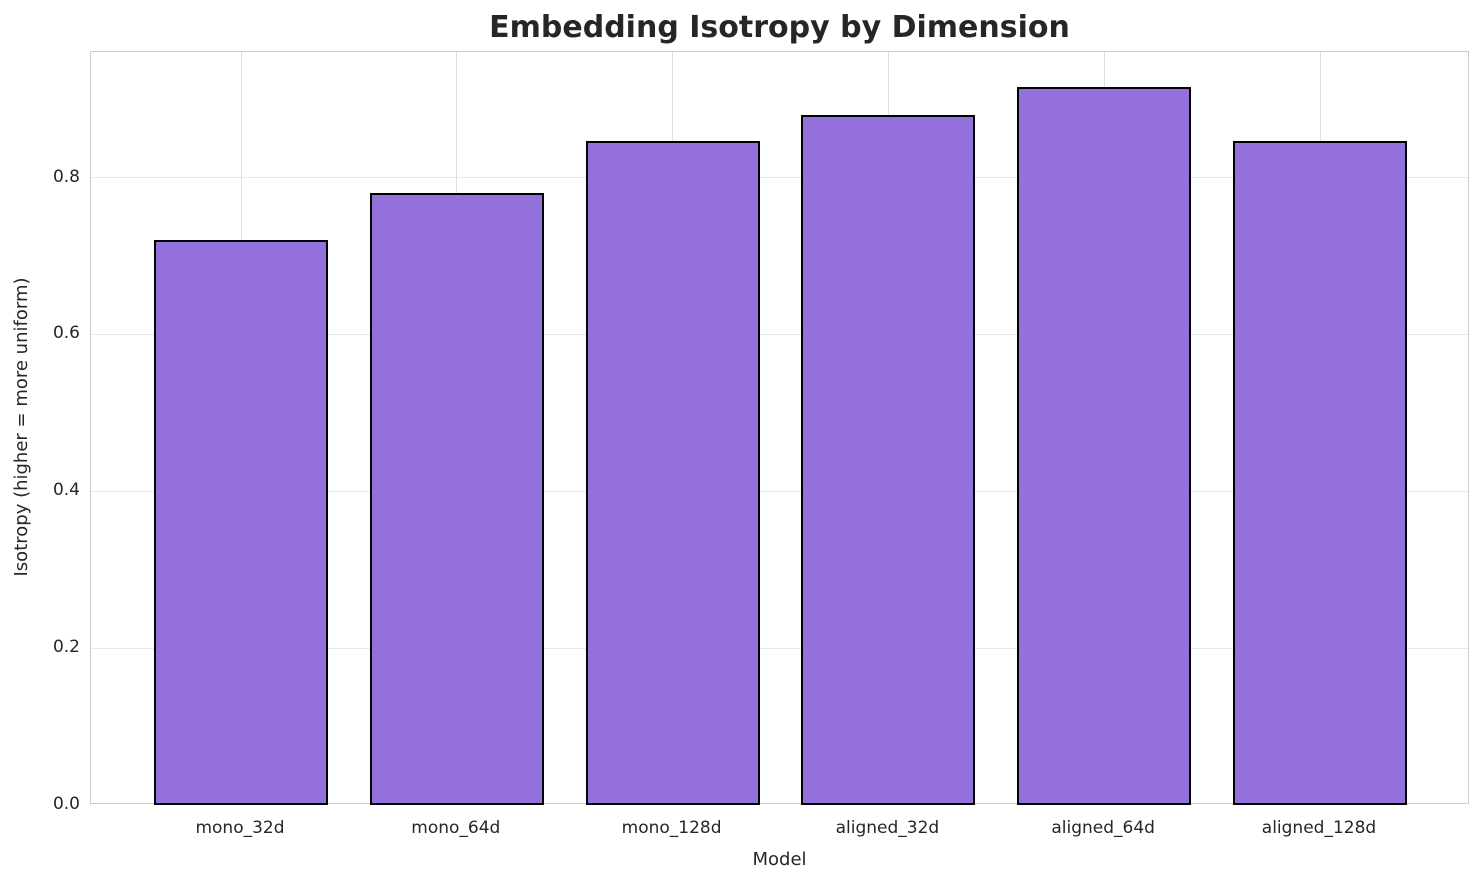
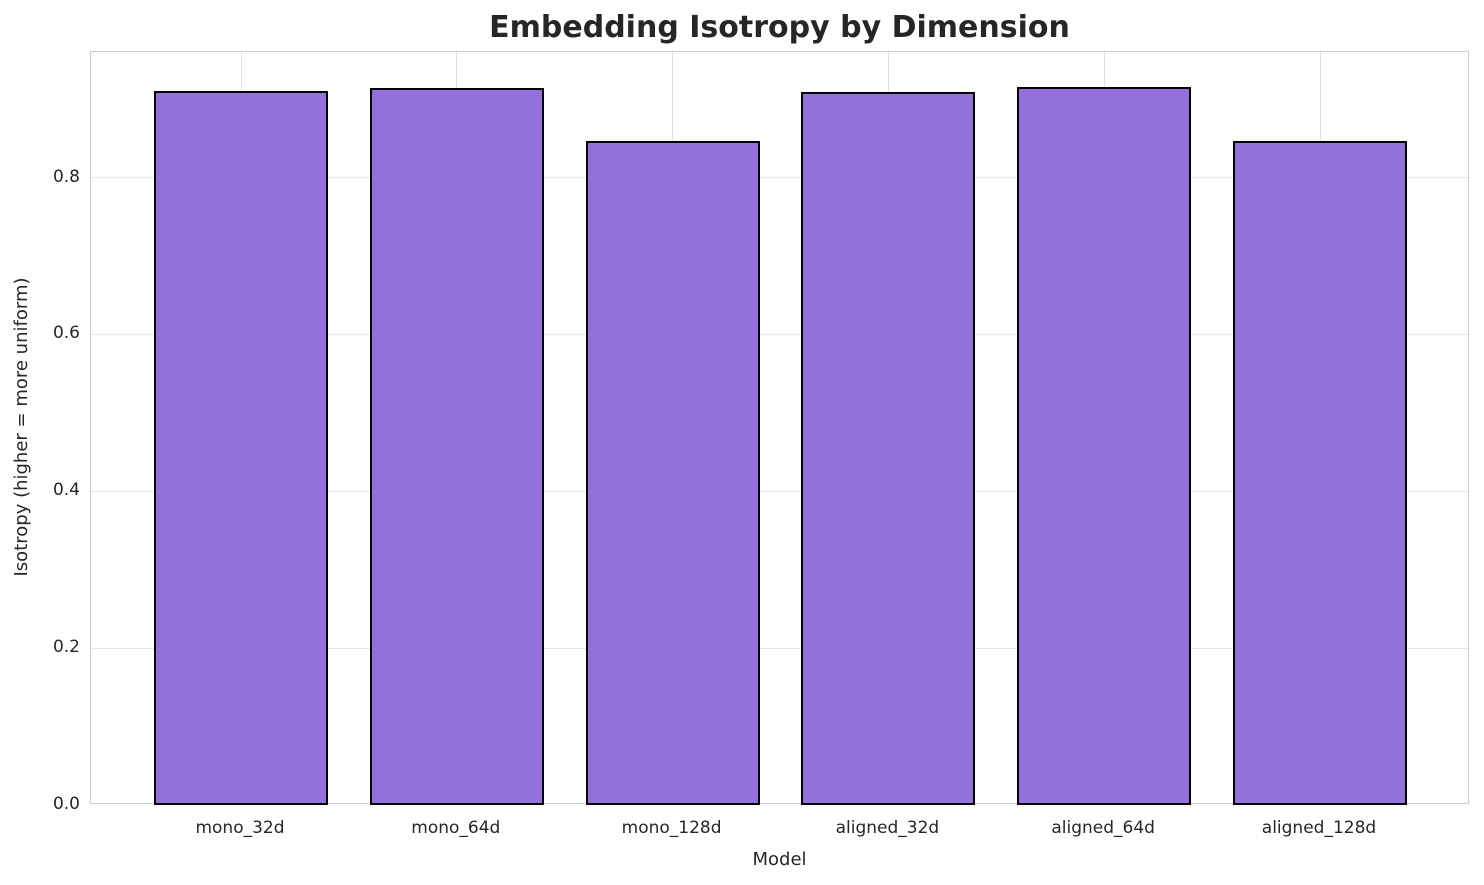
mono_32d: 0.72 -> 0.91
mono_64d: 0.78 -> 0.91
aligned_32d: 0.88 -> 0.91
